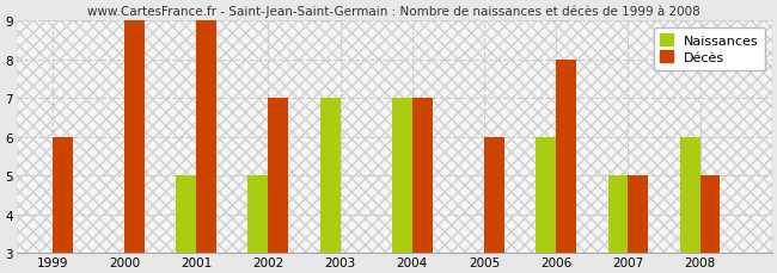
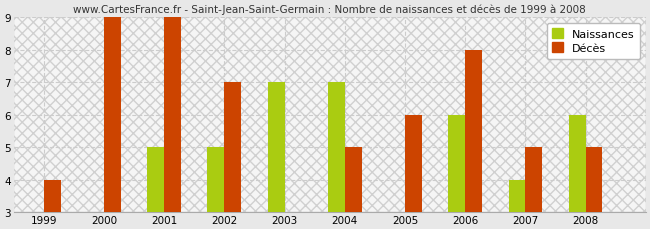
Décès/1999: 6 -> 4
Décès/2004: 7 -> 5
Naissances/2007: 5 -> 4
